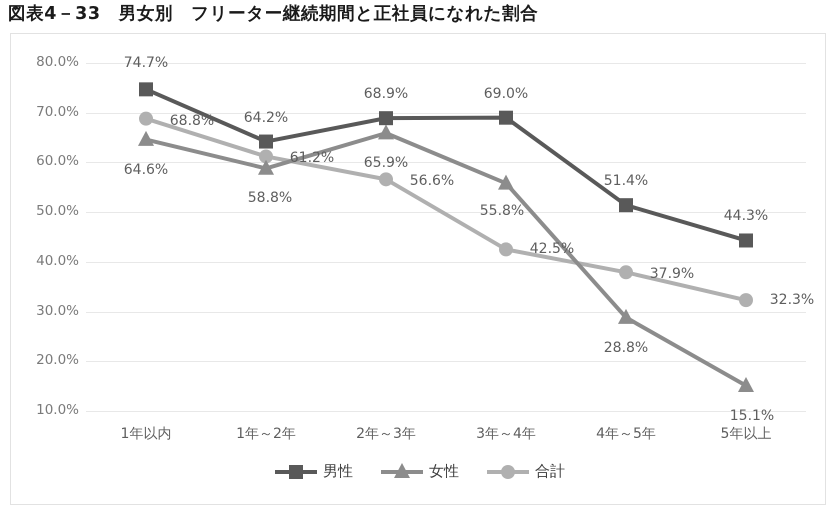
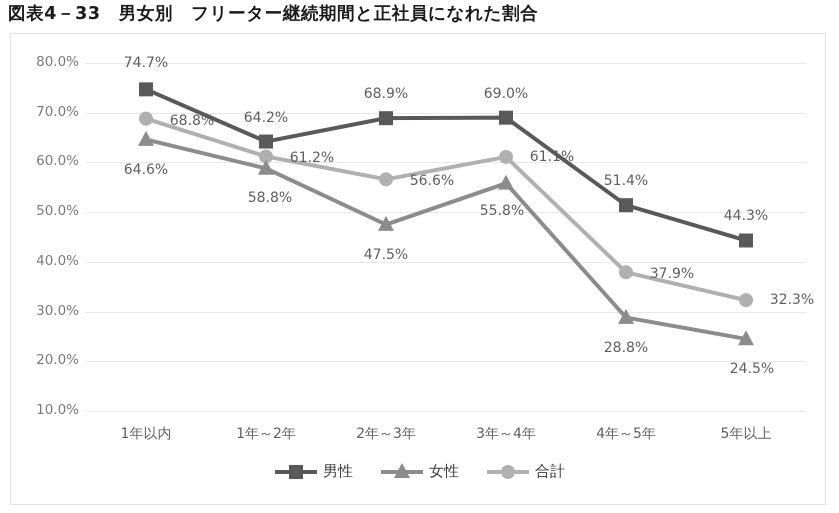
女性/2年～3年: 65.9% -> 47.5%
合計/3年～4年: 42.5% -> 61.1%
女性/5年以上: 15.1% -> 24.5%
